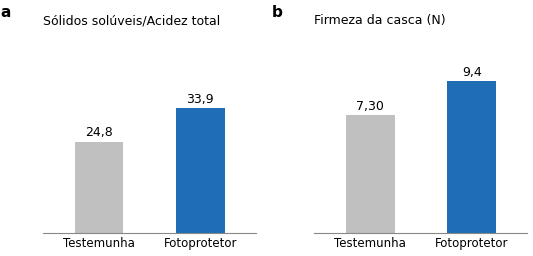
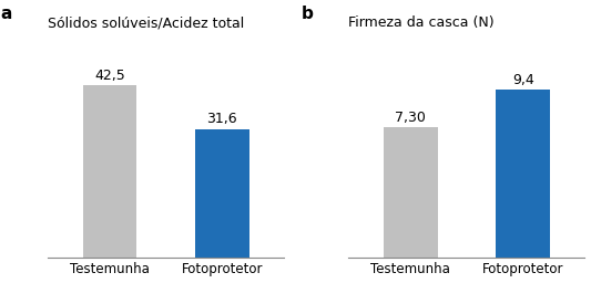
Sólidos solúveis/Acidez total/Testemunha: 24,8 -> 42,5
Sólidos solúveis/Acidez total/Fotoprotetor: 33,9 -> 31,6
